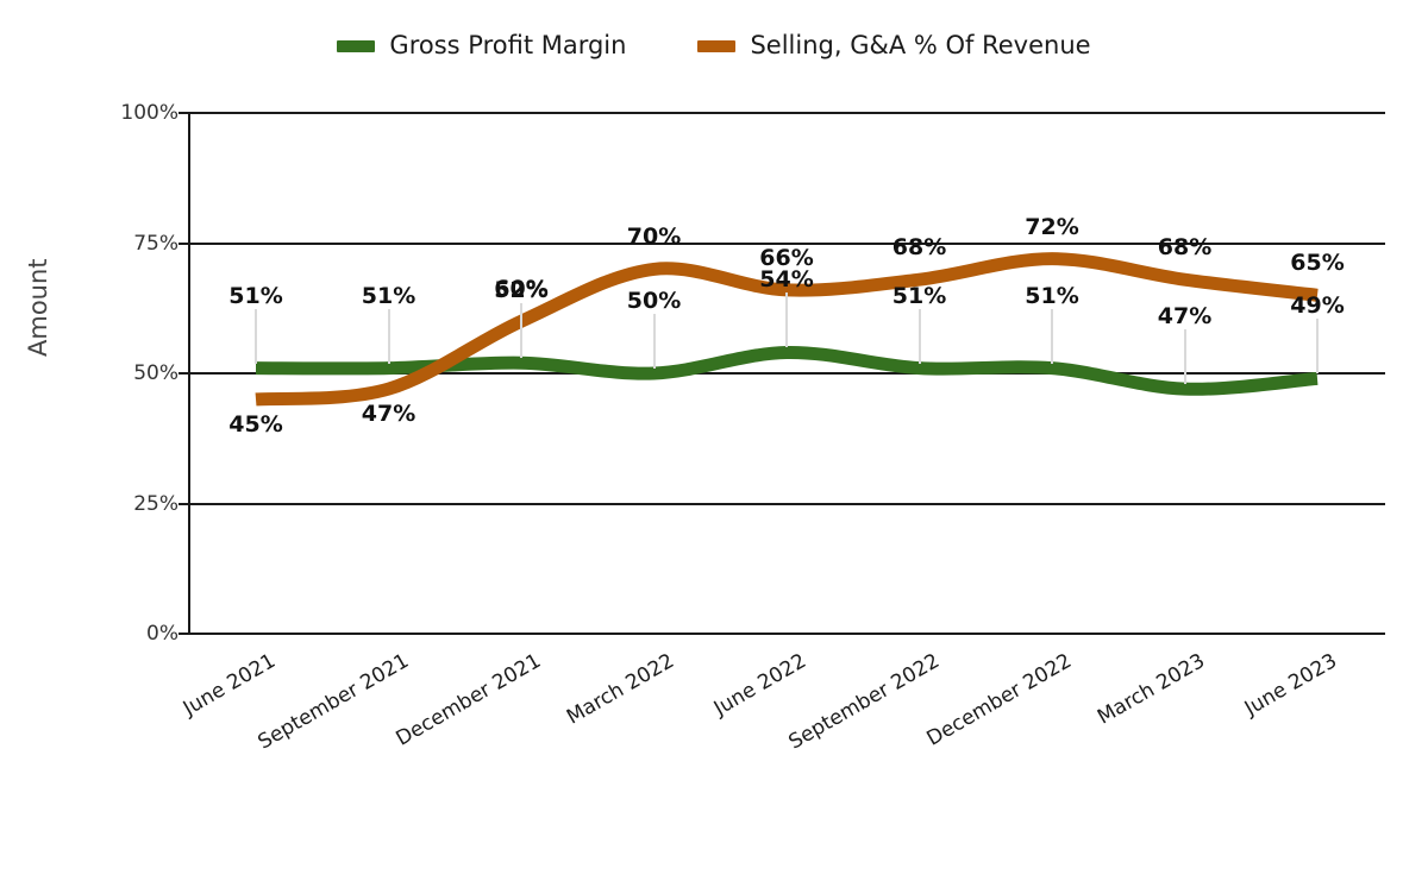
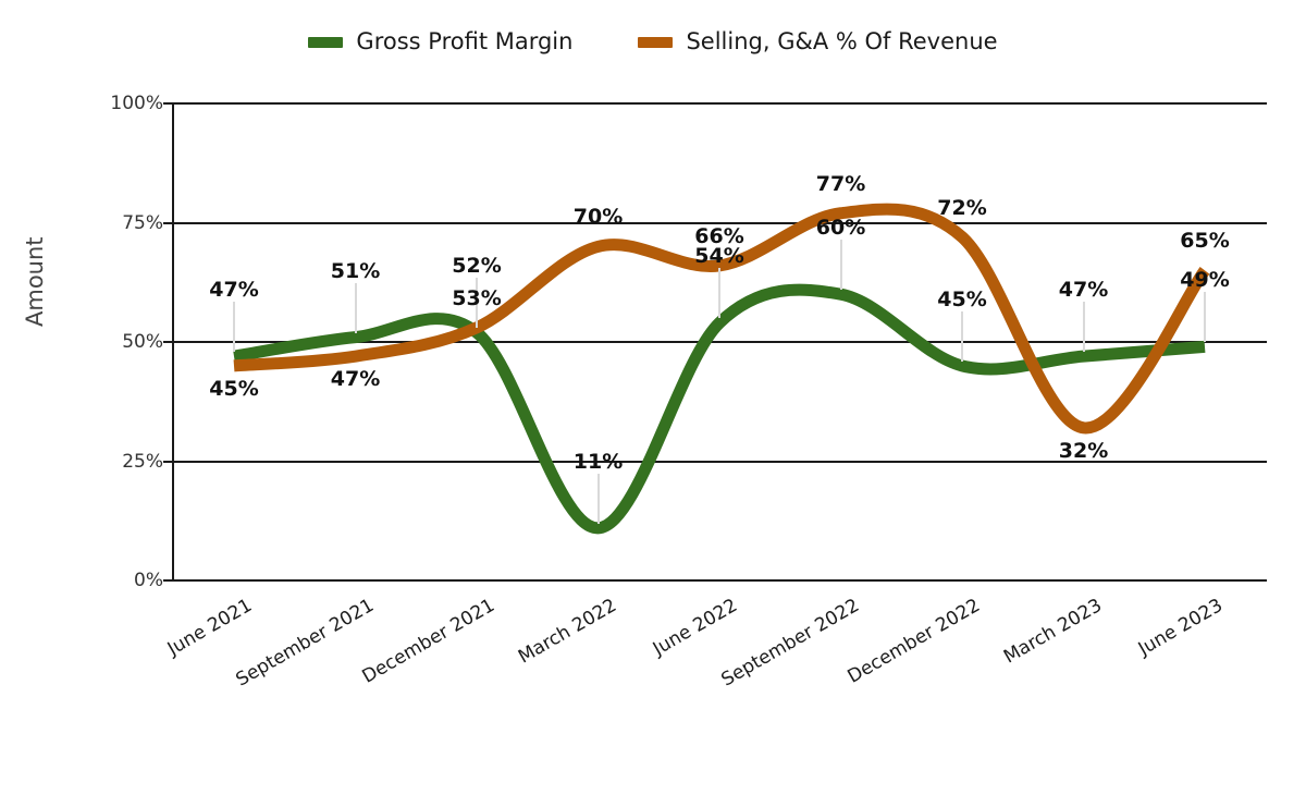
Gross Profit Margin/June 2021: 51% -> 47%
Selling, G&A % Of Revenue/December 2021: 60% -> 53%
Gross Profit Margin/March 2022: 50% -> 11%
Gross Profit Margin/September 2022: 51% -> 60%
Selling, G&A % Of Revenue/September 2022: 68% -> 77%
Gross Profit Margin/December 2022: 51% -> 45%
Selling, G&A % Of Revenue/March 2023: 68% -> 32%
